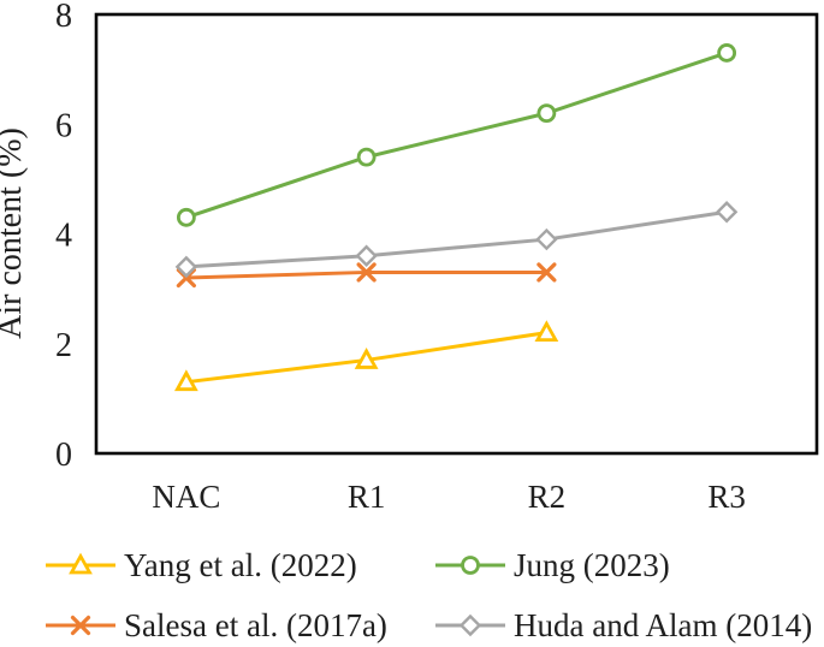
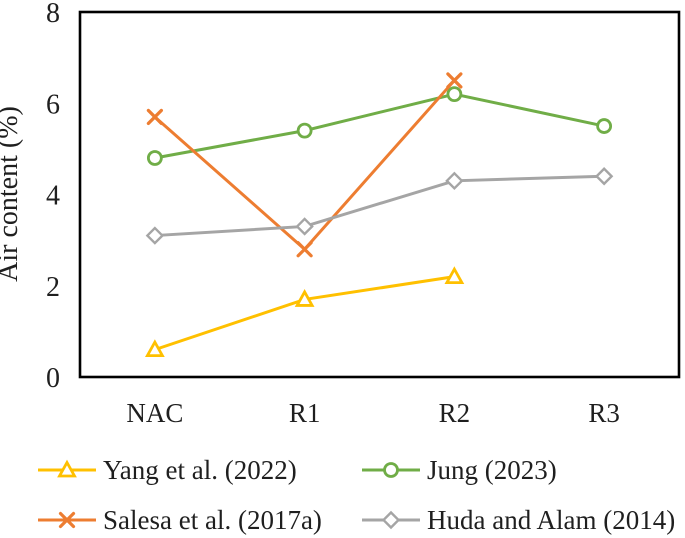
Yang et al. (2022)/NAC: 1.3 -> 0.6
Jung (2023)/NAC: 4.3 -> 4.8
Salesa et al. (2017a)/NAC: 3.2 -> 5.7
Huda and Alam (2014)/NAC: 3.4 -> 3.1
Salesa et al. (2017a)/R1: 3.3 -> 2.8
Huda and Alam (2014)/R1: 3.6 -> 3.3
Salesa et al. (2017a)/R2: 3.3 -> 6.5
Huda and Alam (2014)/R2: 3.9 -> 4.3
Jung (2023)/R3: 7.3 -> 5.5
